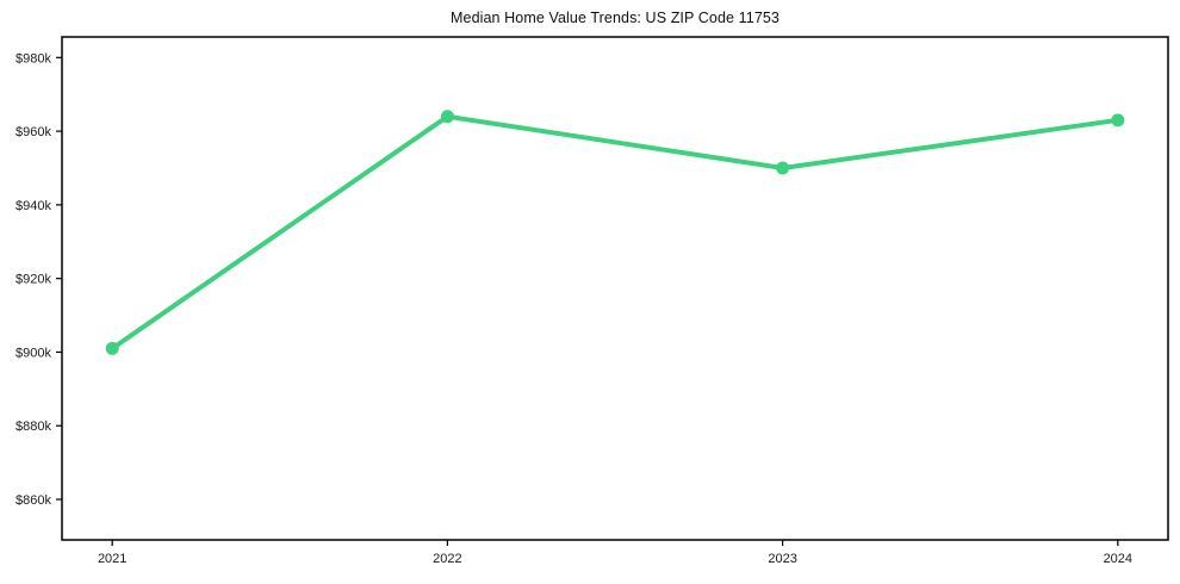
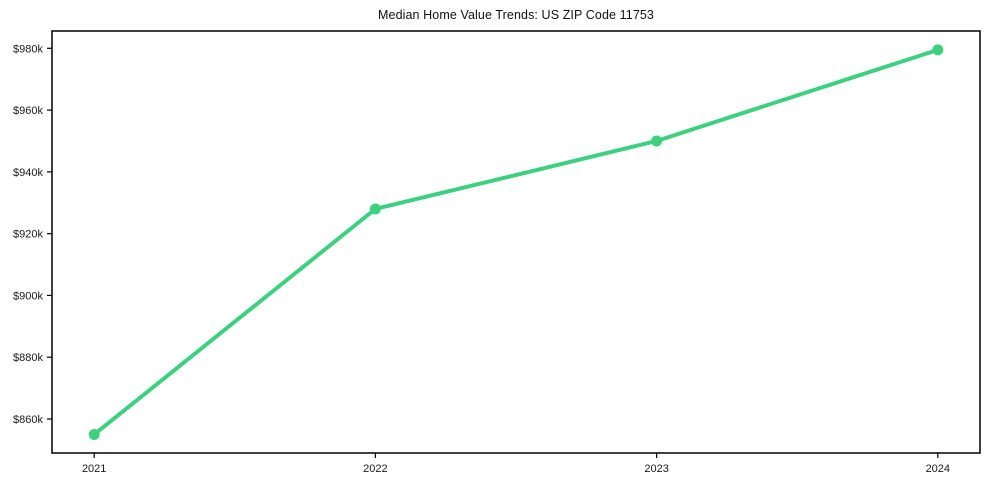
2021: $901k -> $855k
2022: $964k -> $928k
2024: $963k -> $980k
